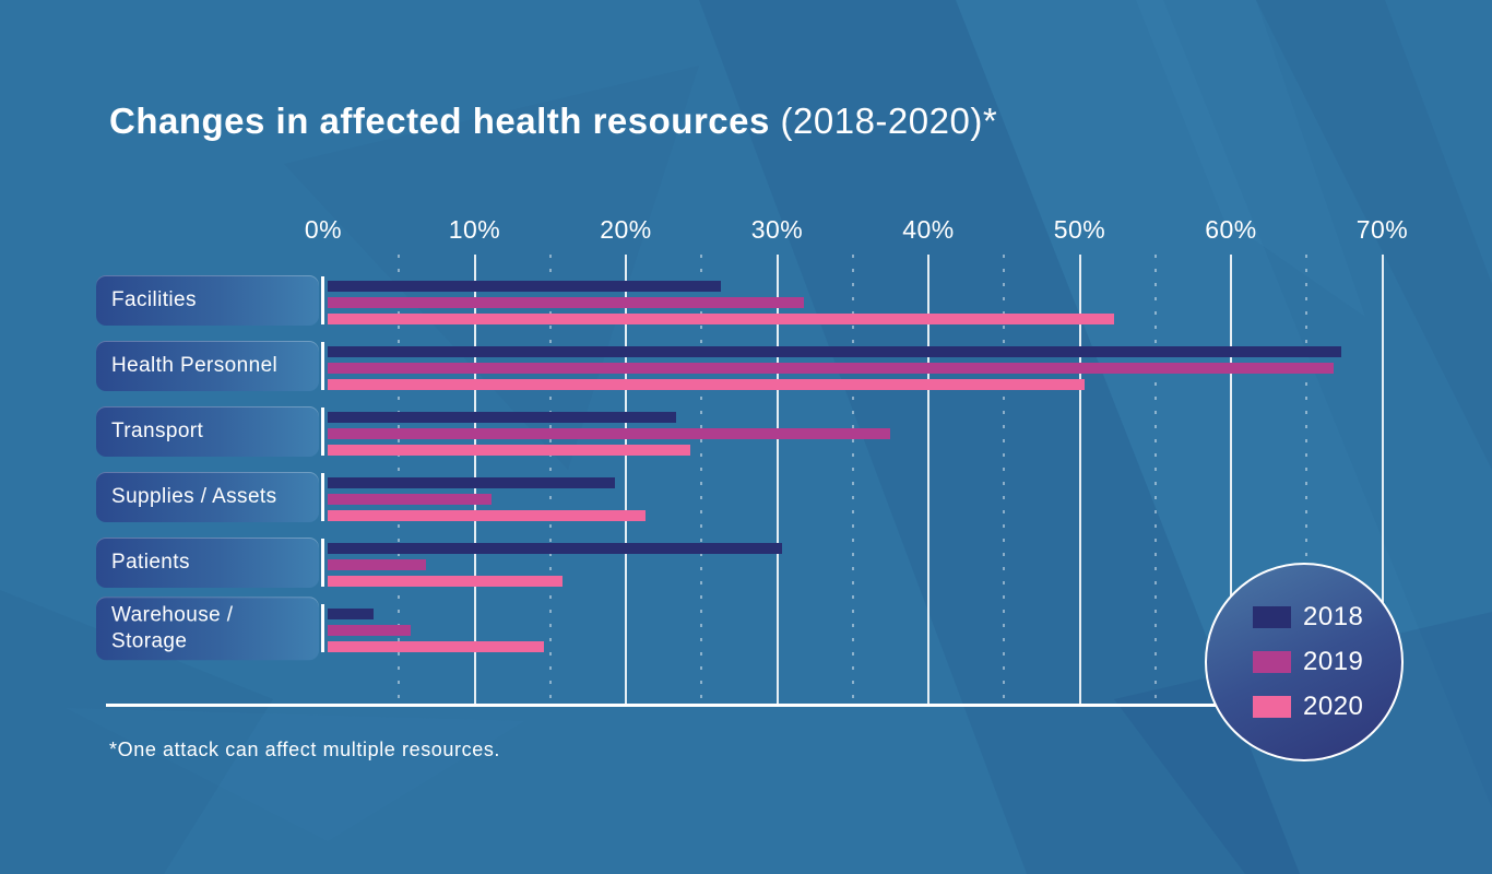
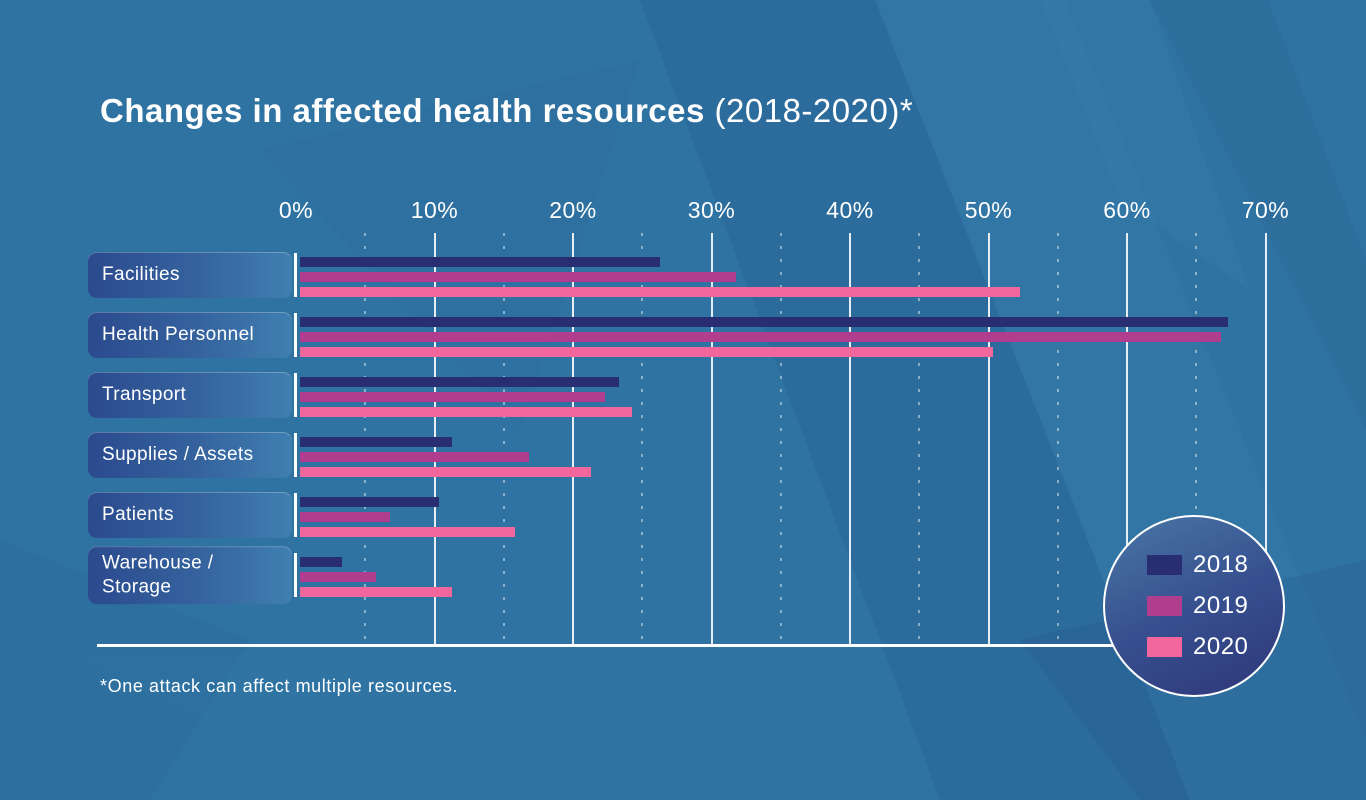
2019/Transport: 37.2% -> 22.0%
2018/Supplies / Assets: 19% -> 11%
2019/Supplies / Assets: 10.8% -> 16.5%
2018/Patients: 30% -> 10%
2020/Warehouse / Storage: 14.3% -> 11.0%
